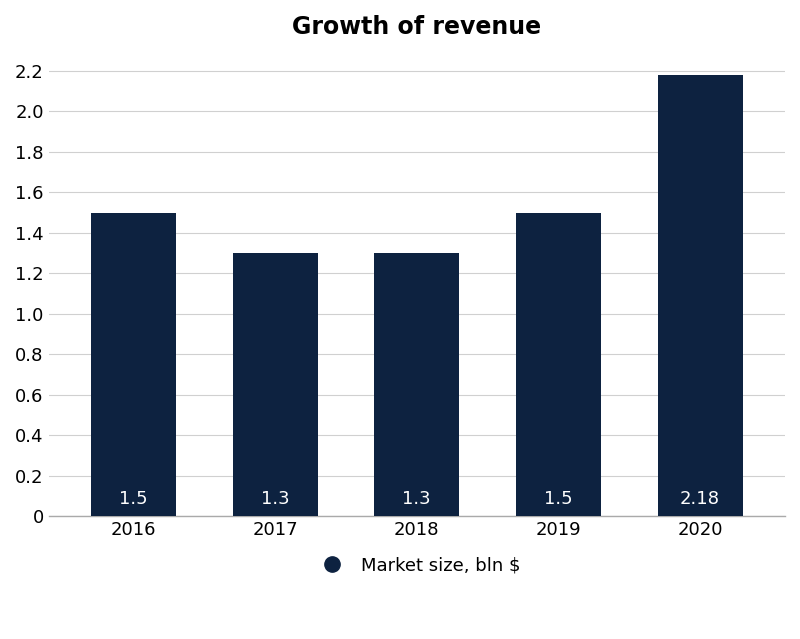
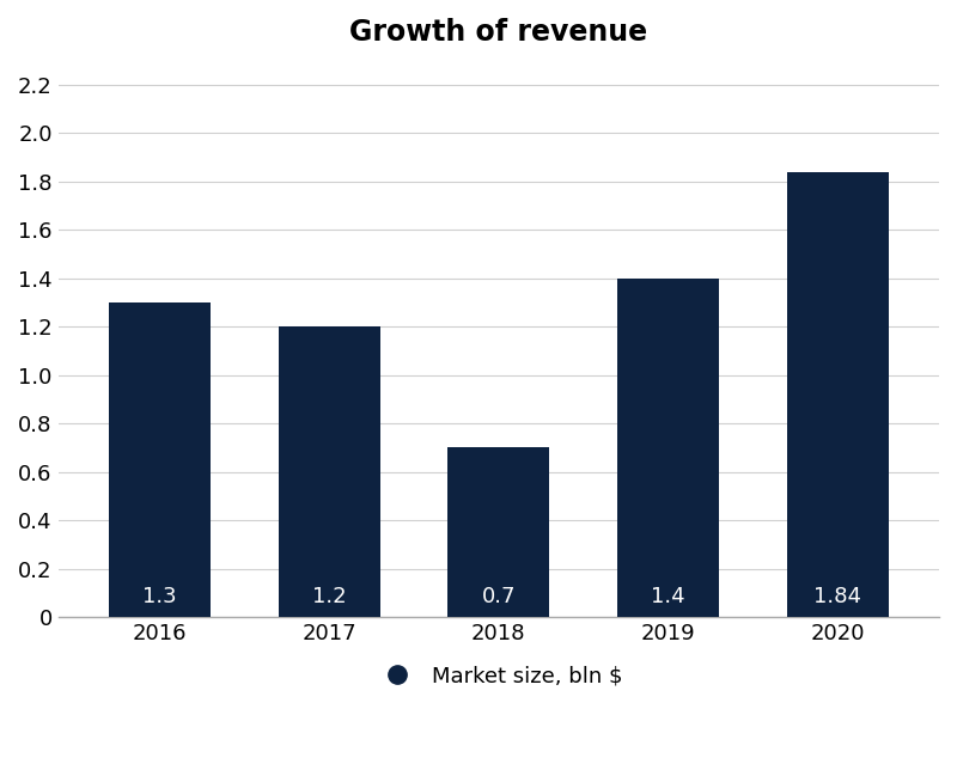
2016: 1.5 -> 1.3
2017: 1.3 -> 1.2
2018: 1.3 -> 0.7
2019: 1.5 -> 1.4
2020: 2.18 -> 1.84
